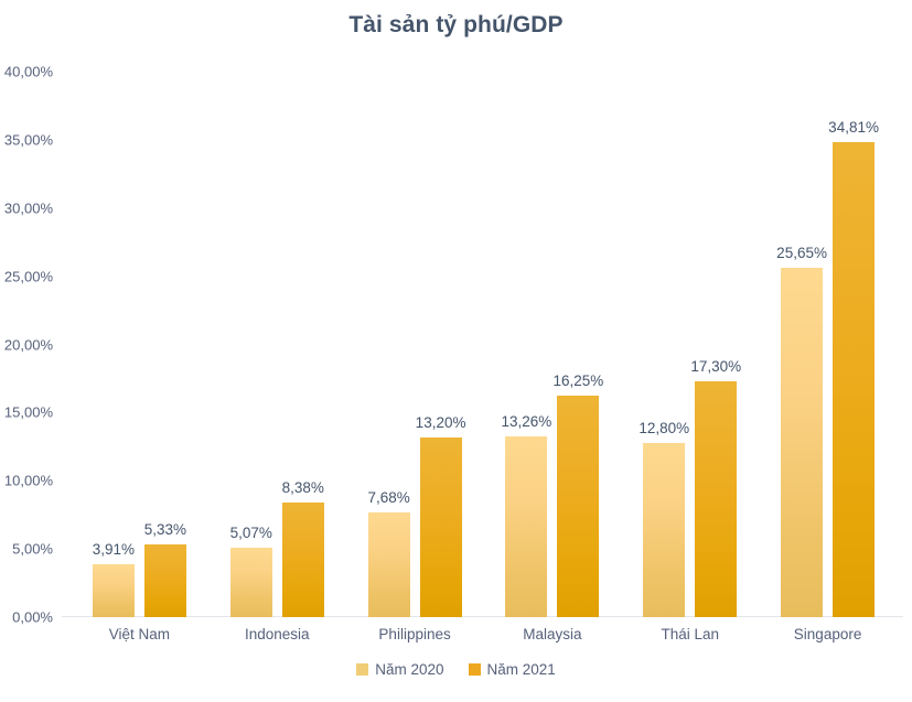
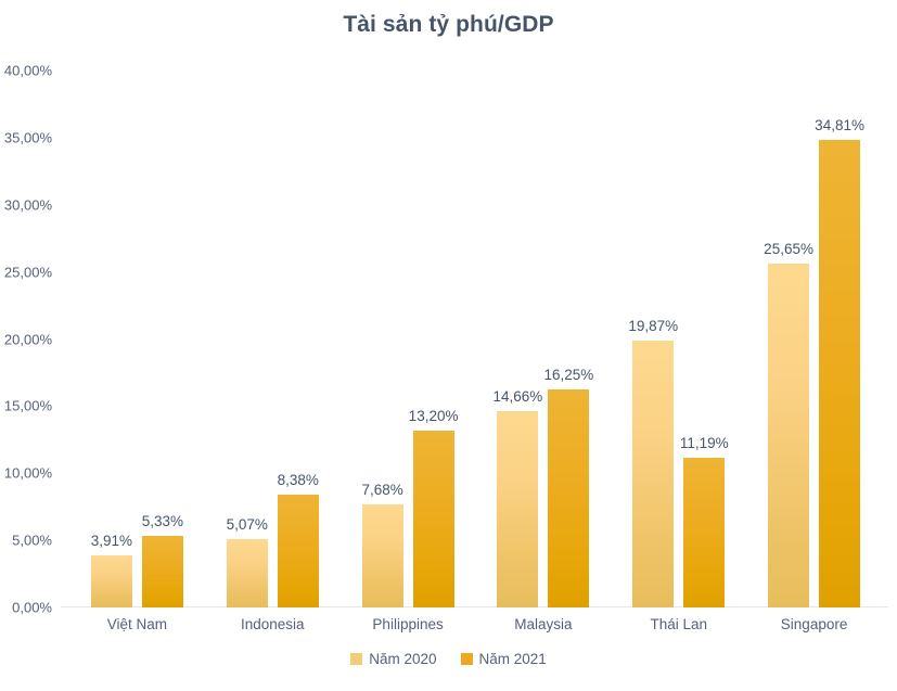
Năm 2020/Malaysia: 13,26% -> 14,66%
Năm 2020/Thái Lan: 12,80% -> 19,87%
Năm 2021/Thái Lan: 17,30% -> 11,19%
